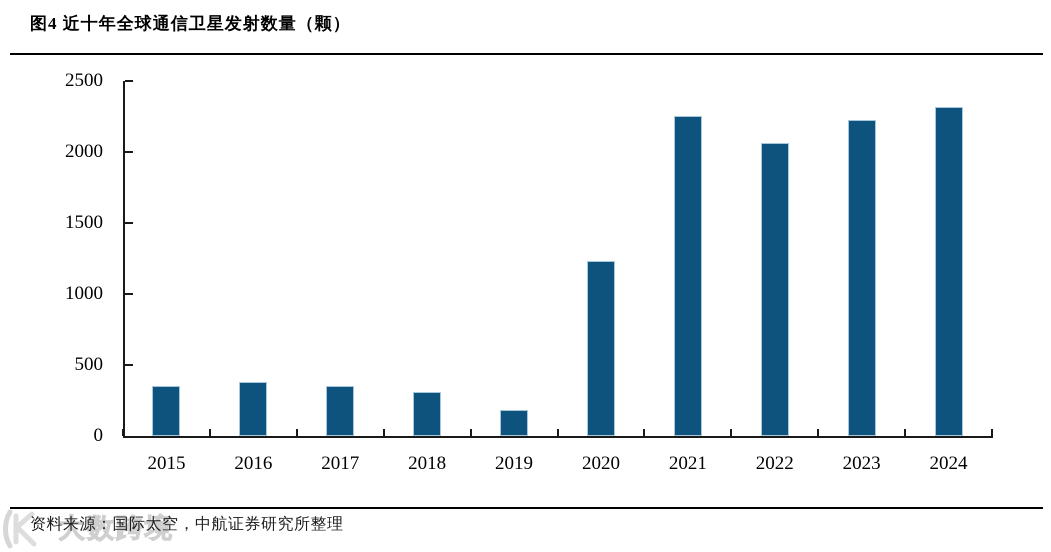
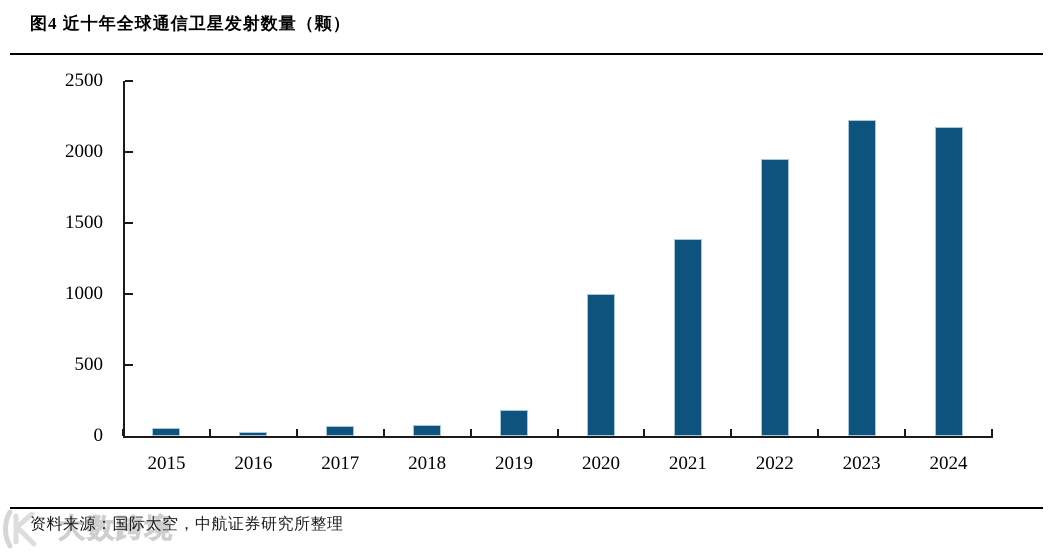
2015: 350 -> 60
2016: 380 -> 30
2017: 350 -> 70
2018: 310 -> 80
2020: 1230 -> 1000
2021: 2250 -> 1390
2022: 2060 -> 1950
2024: 2320 -> 2180
